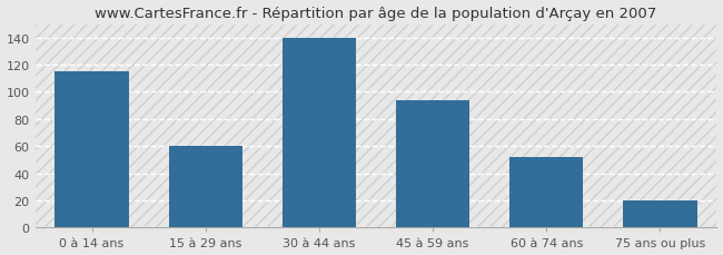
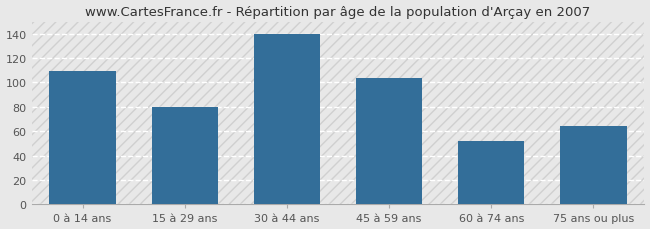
0 à 14 ans: 115 -> 109
15 à 29 ans: 60 -> 80
45 à 59 ans: 94 -> 104
75 ans ou plus: 20 -> 64
